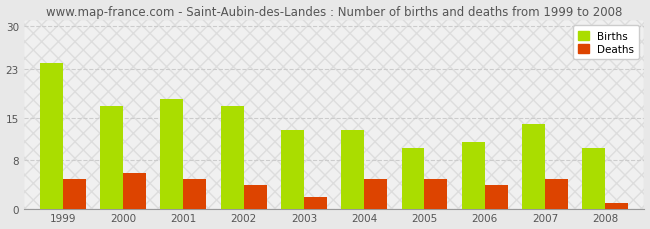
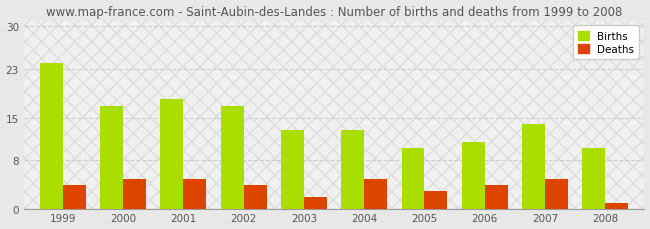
Deaths/1999: 5 -> 4
Deaths/2000: 6 -> 5
Deaths/2005: 5 -> 3
